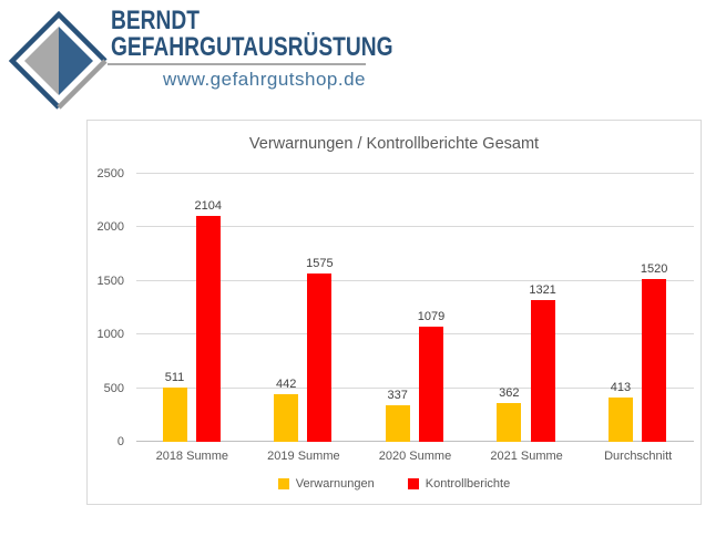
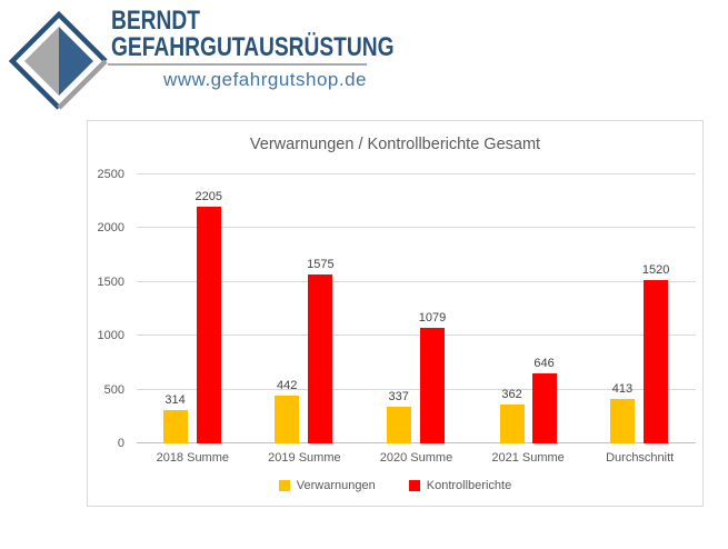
Verwarnungen/2018 Summe: 511 -> 314
Kontrollberichte/2018 Summe: 2104 -> 2205
Kontrollberichte/2021 Summe: 1321 -> 646
